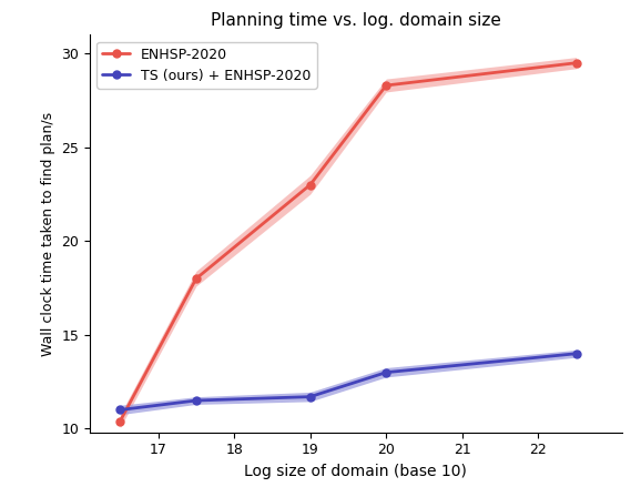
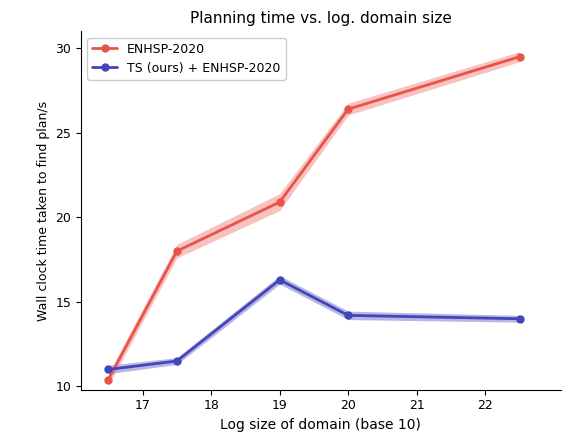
ENHSP-2020/19: 23.0 -> 20.9
TS (ours) + ENHSP-2020/19: 11.7 -> 16.3
ENHSP-2020/20: 28.3 -> 26.4
TS (ours) + ENHSP-2020/20: 13.0 -> 14.2
